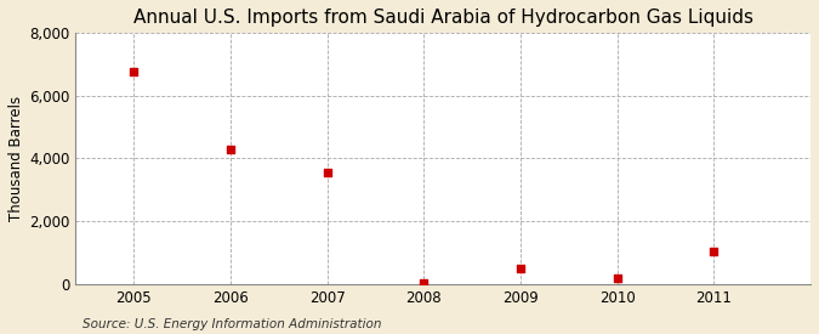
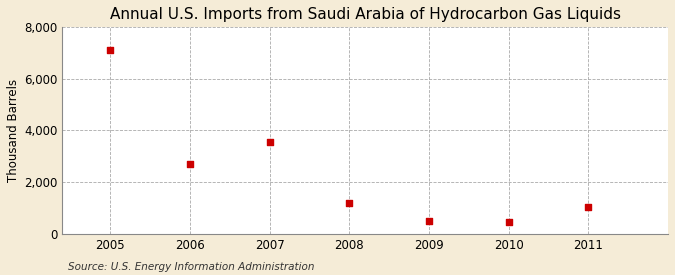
2005: 6,780 -> 7,100
2006: 4,280 -> 2,700
2008: 30 -> 1,200
2010: 180 -> 450
